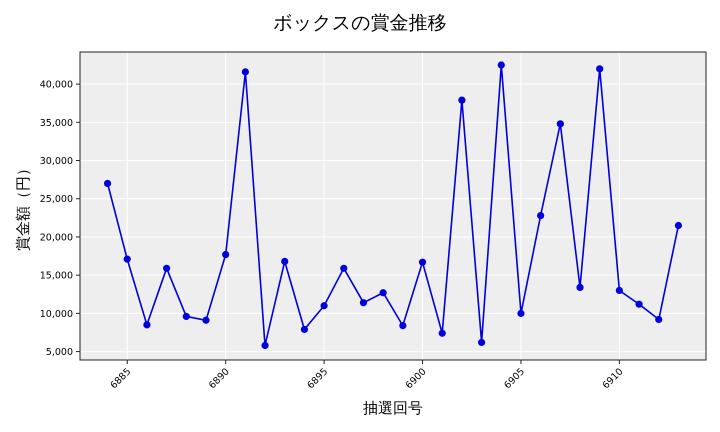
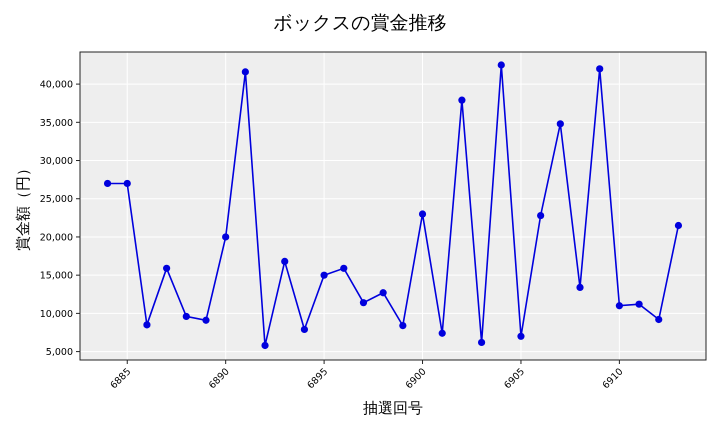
6885: 17000 -> 27000
6890: 18000 -> 20000
6895: 11000 -> 15000
6900: 17000 -> 23000
6905: 10000 -> 7000
6910: 13000 -> 11000
